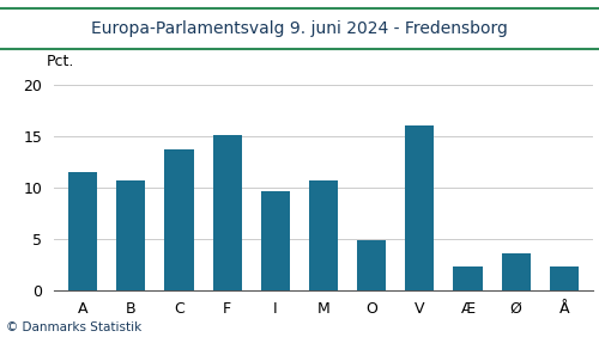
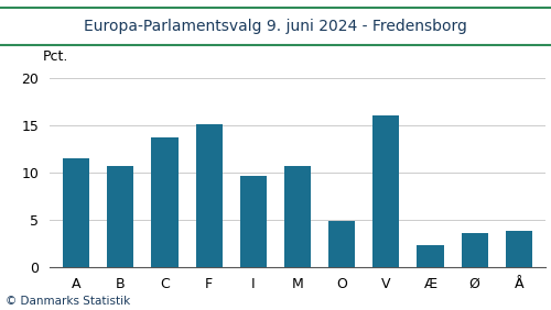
Å: 2.3 -> 3.8
